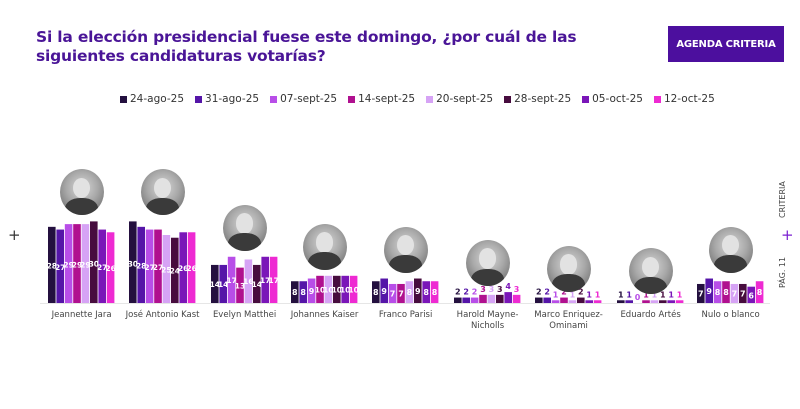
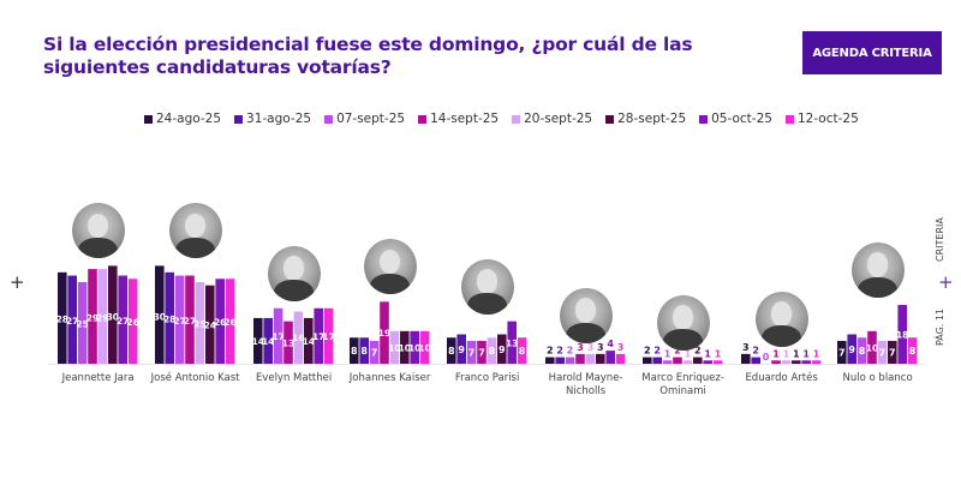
07-sept-25/Jeannette Jara: 29 -> 25
07-sept-25/Johannes Kaiser: 9 -> 7
14-sept-25/Johannes Kaiser: 10 -> 19
05-oct-25/Franco Parisi: 8 -> 13
24-ago-25/Eduardo Artés: 1 -> 3
31-ago-25/Eduardo Artés: 1 -> 2
14-sept-25/Nulo o blanco: 8 -> 10
05-oct-25/Nulo o blanco: 6 -> 18
